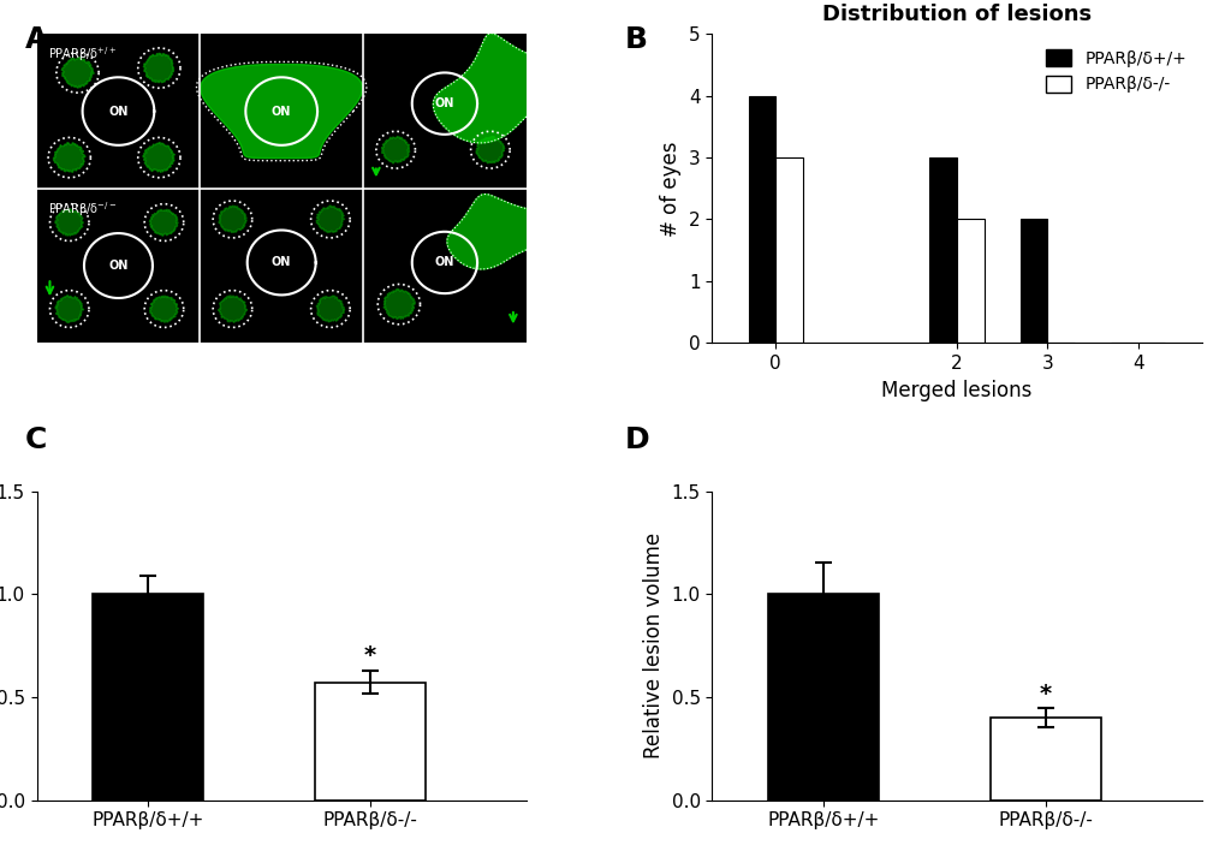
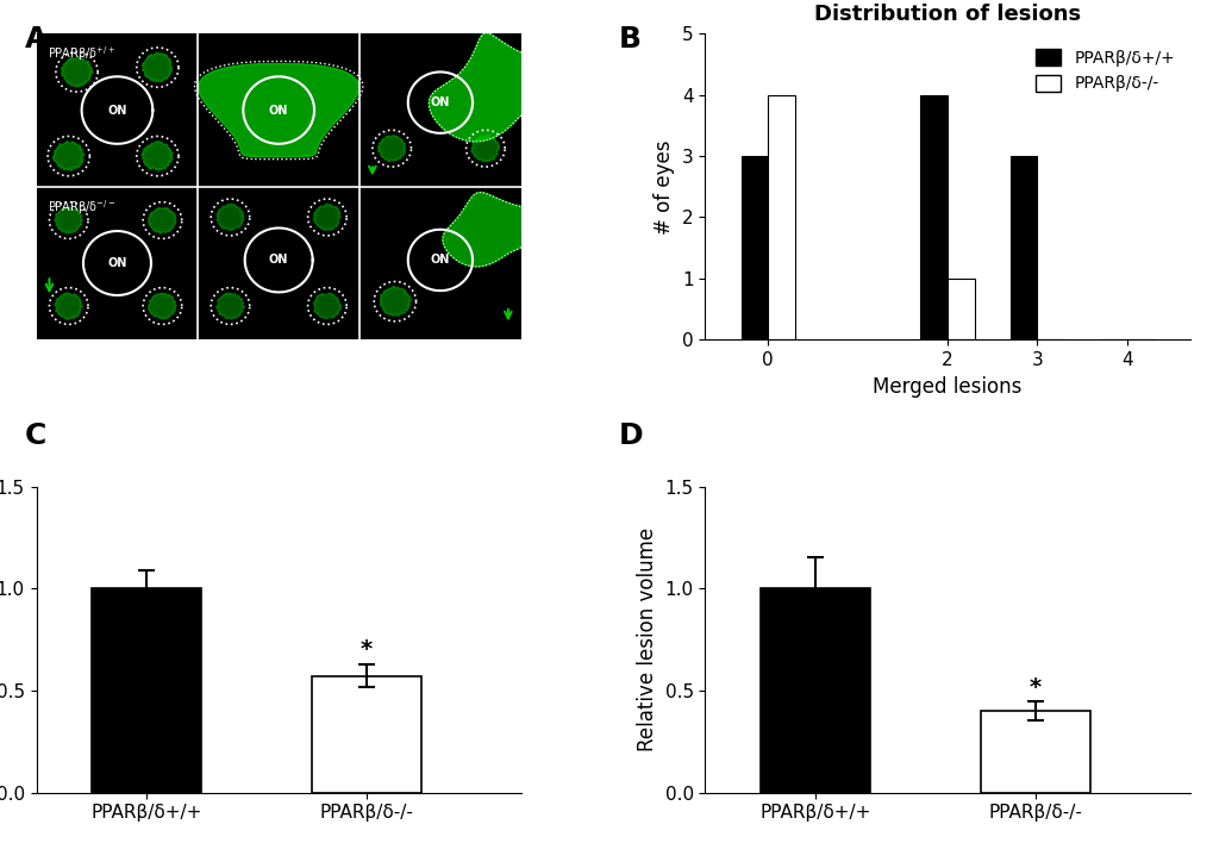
Distribution of lesions/PPARβ/δ+/+/0: 4 -> 3
Distribution of lesions/PPARβ/δ-/-/0: 3 -> 4
Distribution of lesions/PPARβ/δ+/+/2: 3 -> 4
Distribution of lesions/PPARβ/δ-/-/2: 2 -> 1
Distribution of lesions/PPARβ/δ+/+/3: 2 -> 3
